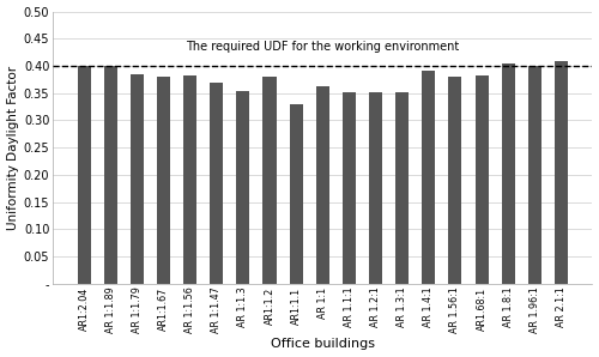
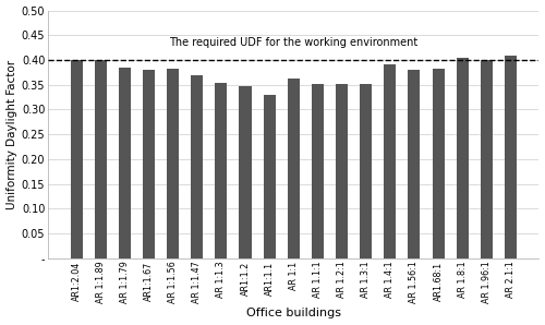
AR1:1.2: 0.380 -> 0.346
